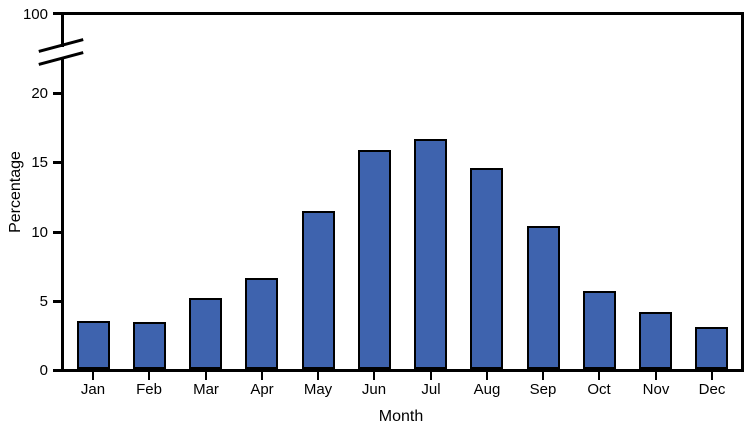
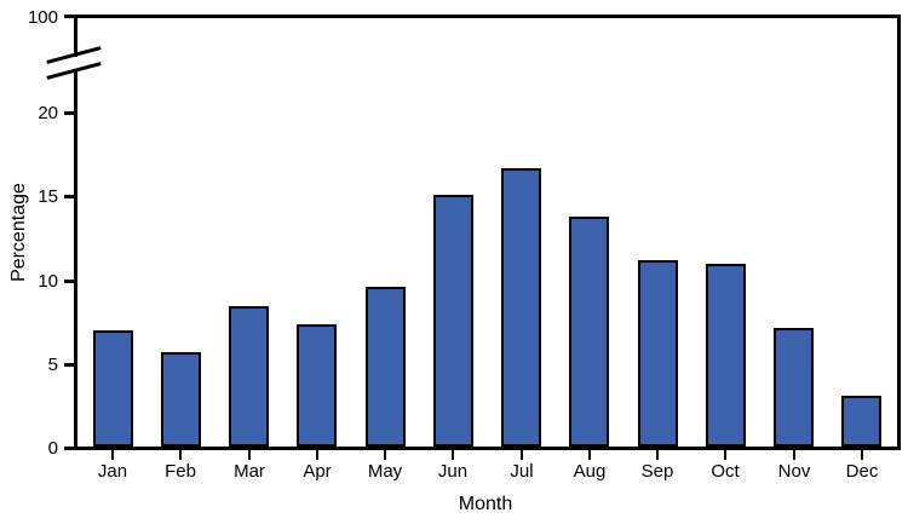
Jan: 3.5 -> 6.9
Feb: 3.4 -> 5.6
Mar: 5.1 -> 8.4
Apr: 6.6 -> 7.3
May: 11.4 -> 9.5
Jun: 15.8 -> 15.0
Aug: 14.5 -> 13.7
Sep: 10.3 -> 11.1
Oct: 5.6 -> 10.9
Nov: 4.1 -> 7.1
